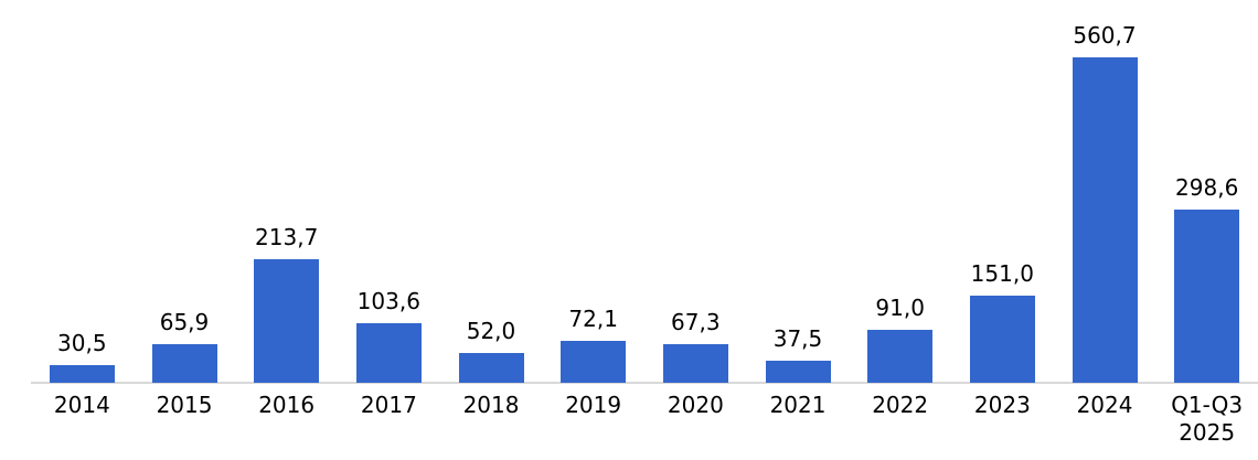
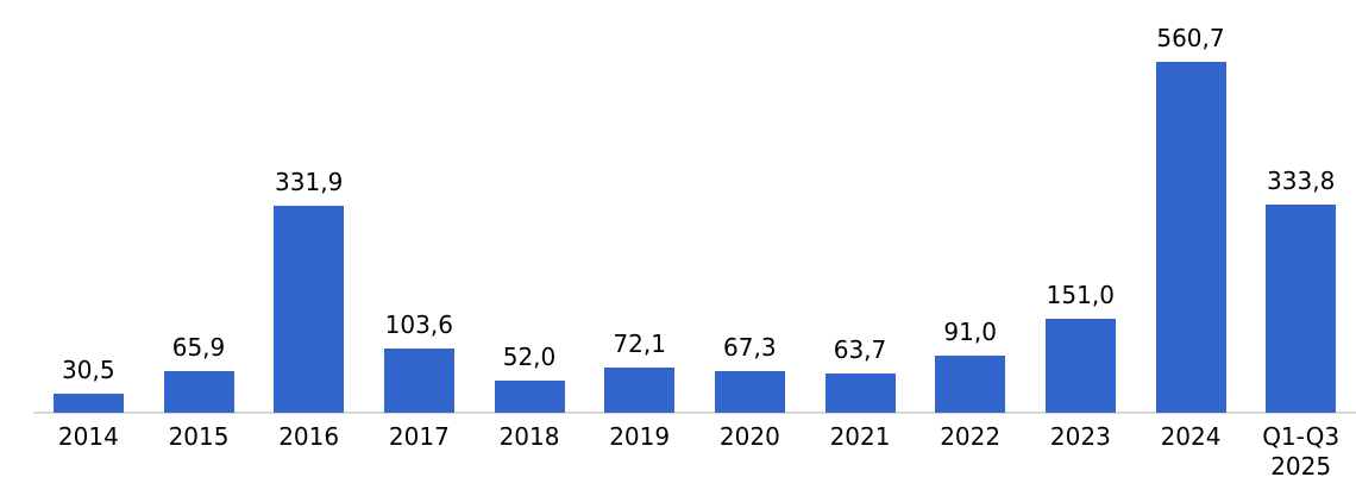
2016: 213,7 -> 331,9
2021: 37,5 -> 63,7
Q1-Q3 2025: 298,6 -> 333,8
